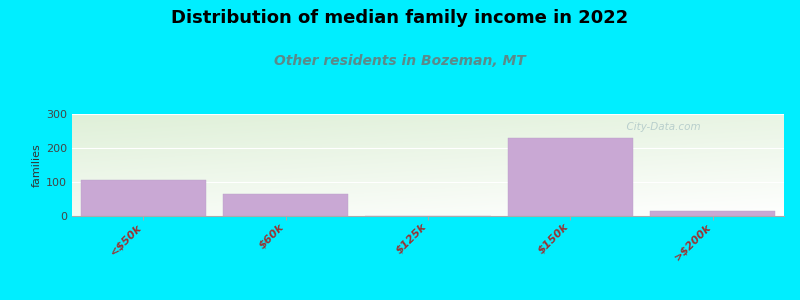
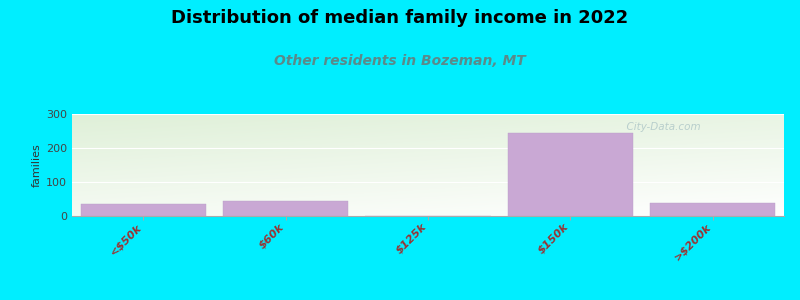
<$50k: 105 -> 35
$60k: 65 -> 45
$150k: 230 -> 245
>$200k: 15 -> 38
